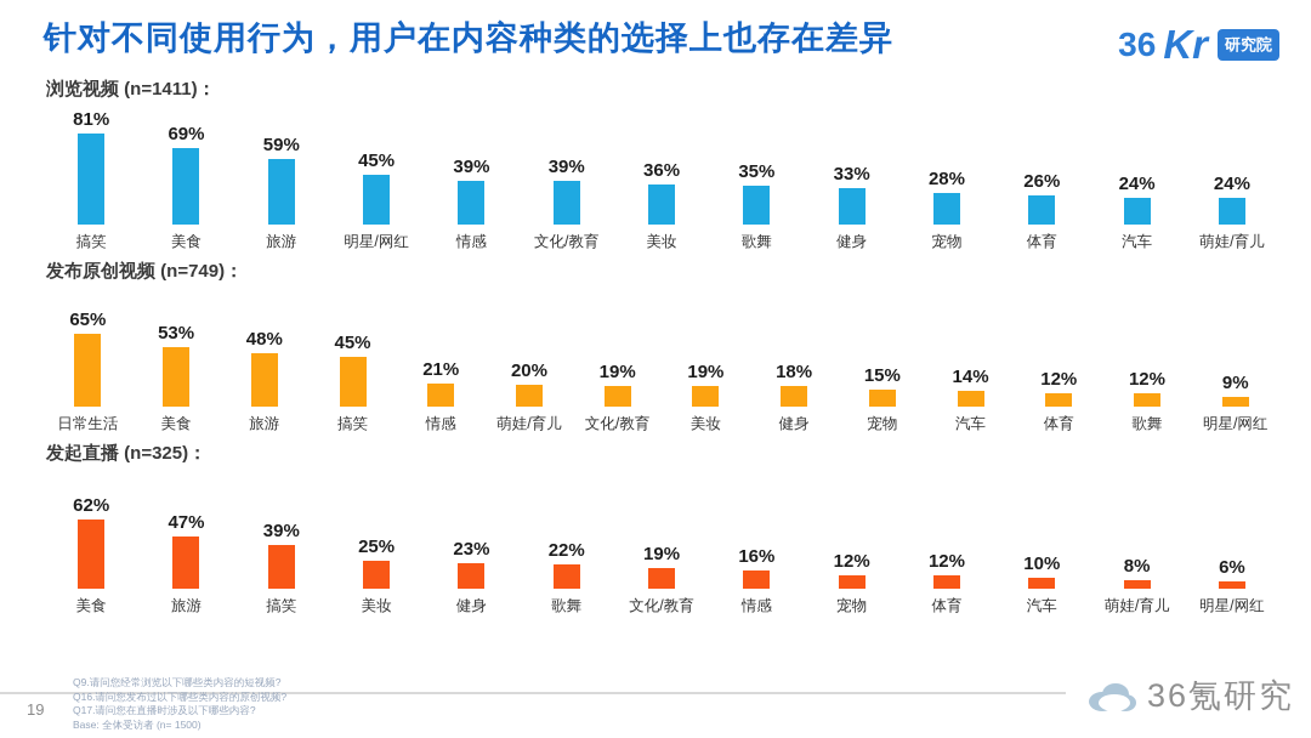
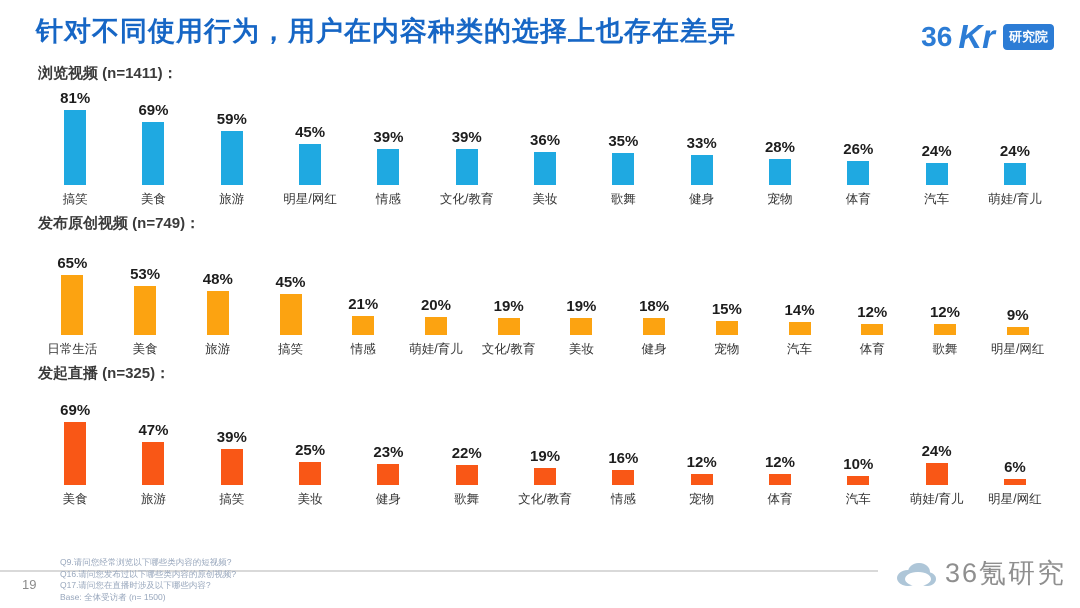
发起直播 (n=325)：/美食: 62% -> 69%
发起直播 (n=325)：/萌娃/育儿: 8% -> 24%
